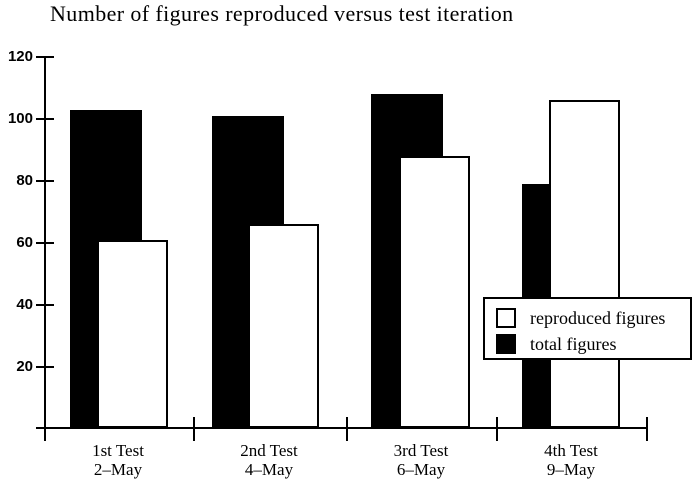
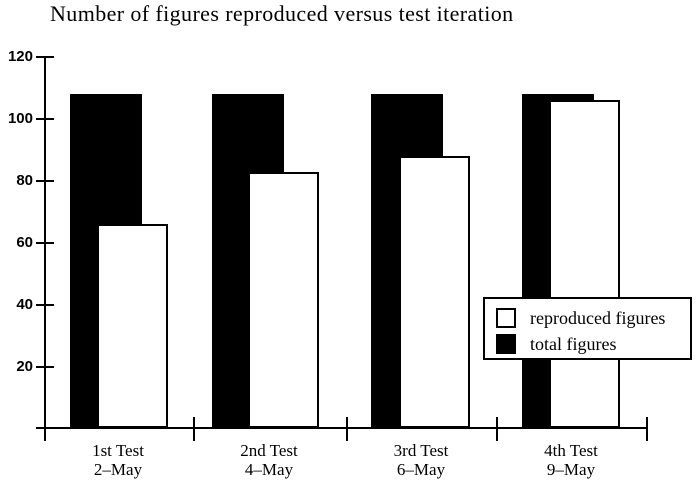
total figures/1st Test: 103 -> 108
reproduced figures/1st Test: 61 -> 66
total figures/2nd Test: 101 -> 108
reproduced figures/2nd Test: 66 -> 83
total figures/4th Test: 79 -> 108
